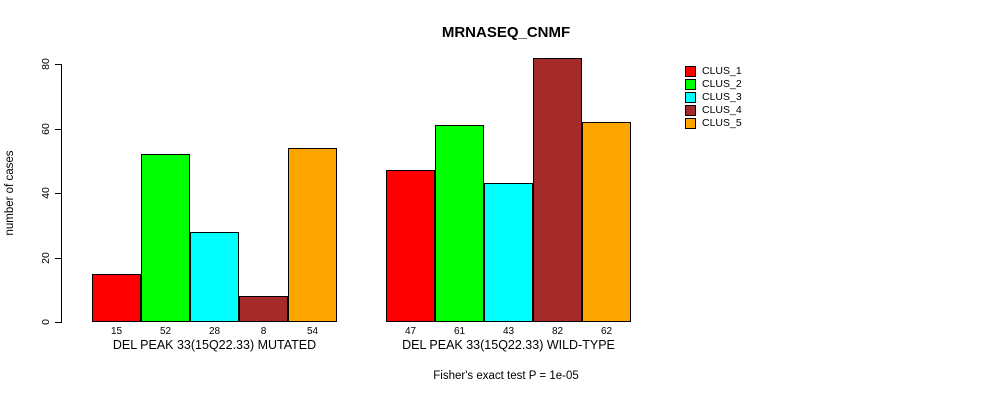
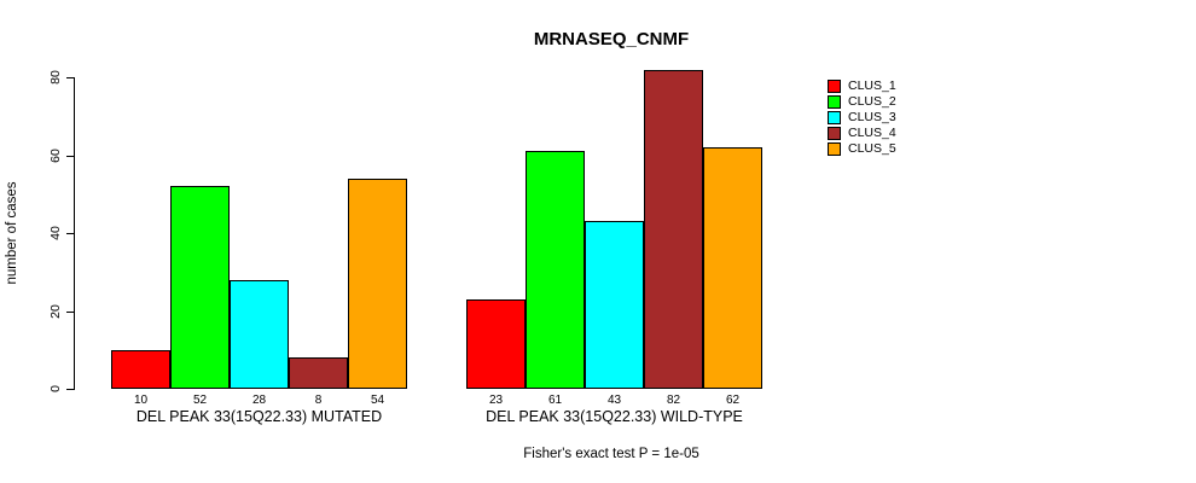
CLUS_1/DEL PEAK 33(15Q22.33) MUTATED: 15 -> 10
CLUS_1/DEL PEAK 33(15Q22.33) WILD-TYPE: 47 -> 23
